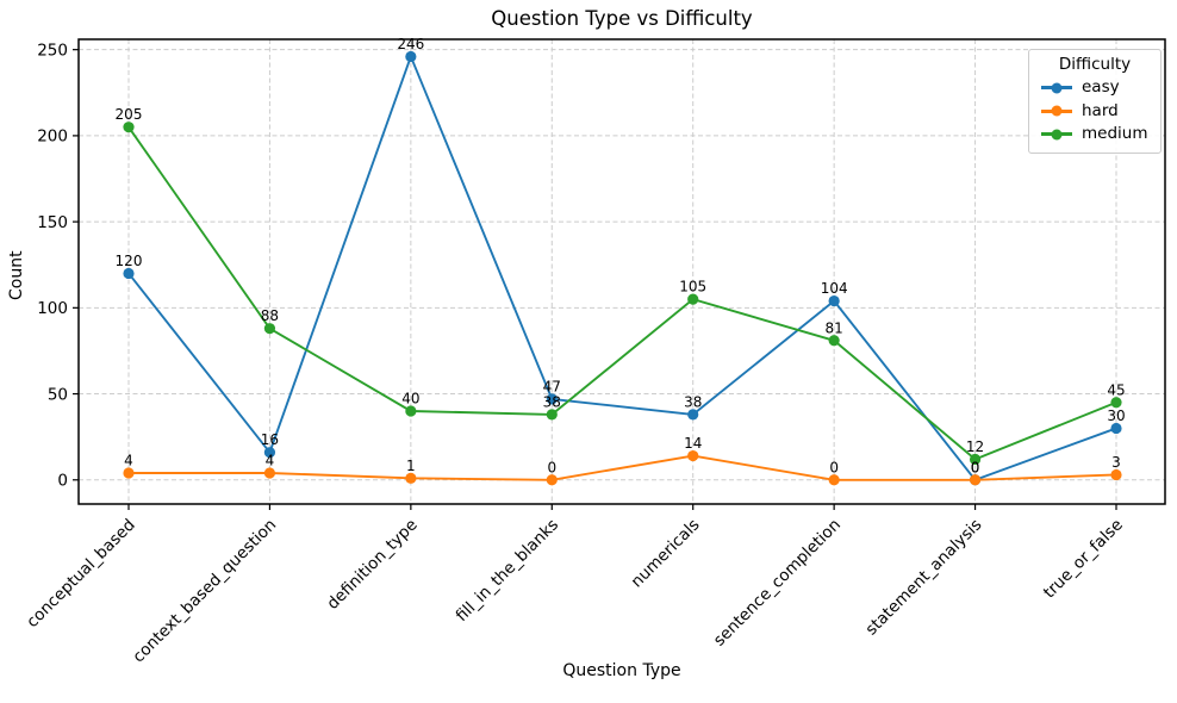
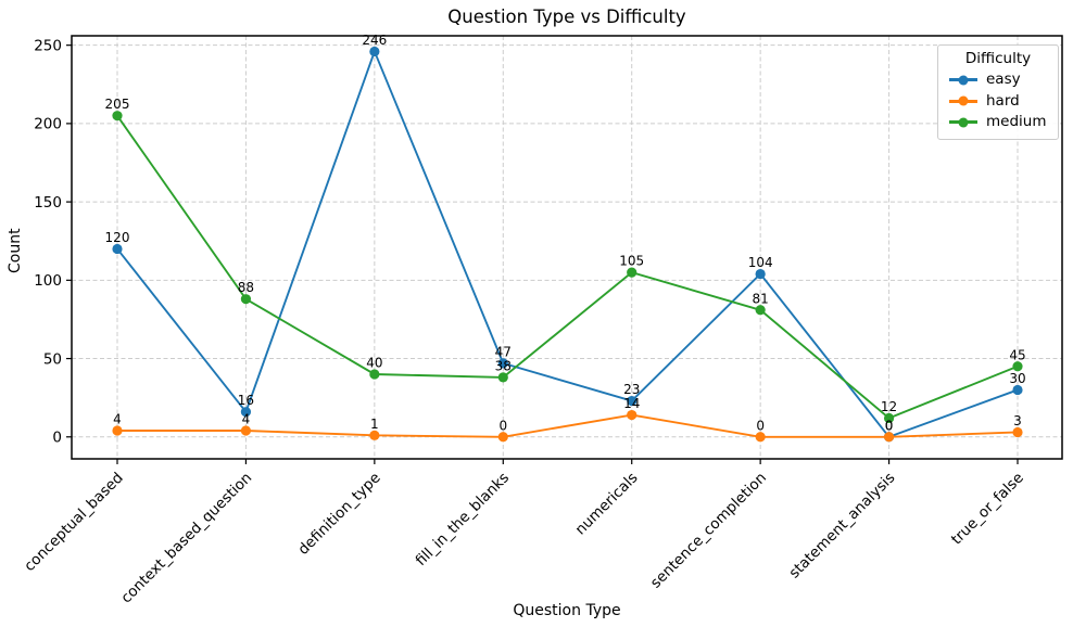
easy/numericals: 38 -> 23
